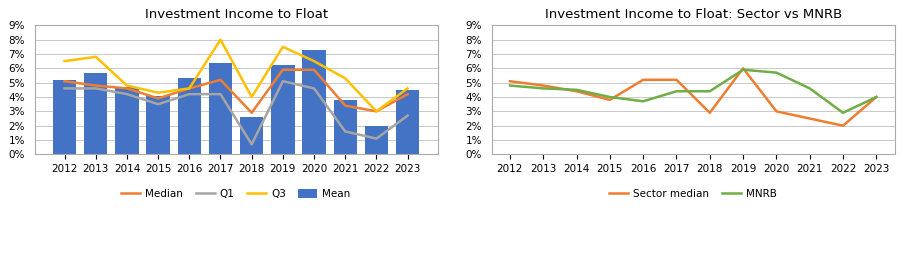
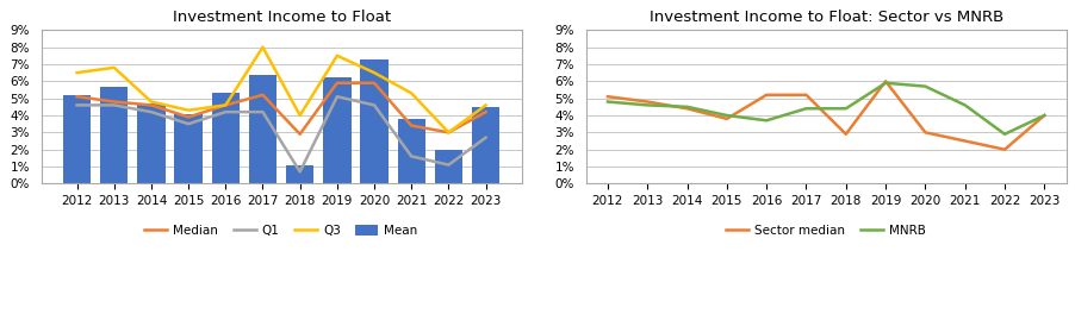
Investment Income to Float/Mean/2018: 2.6% -> 1.1%
